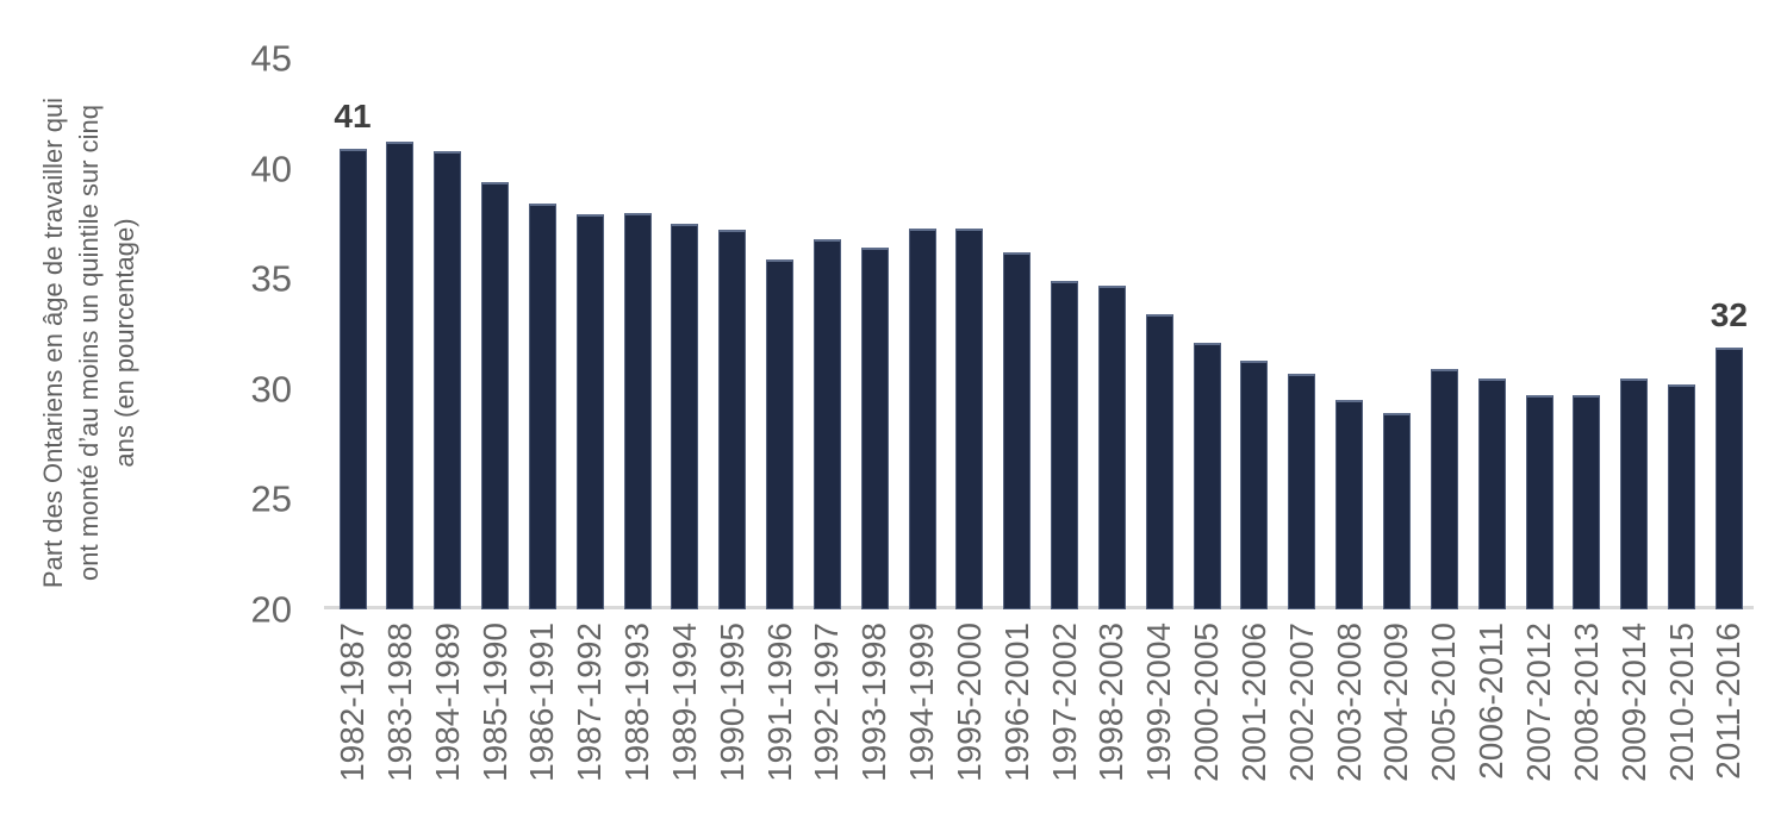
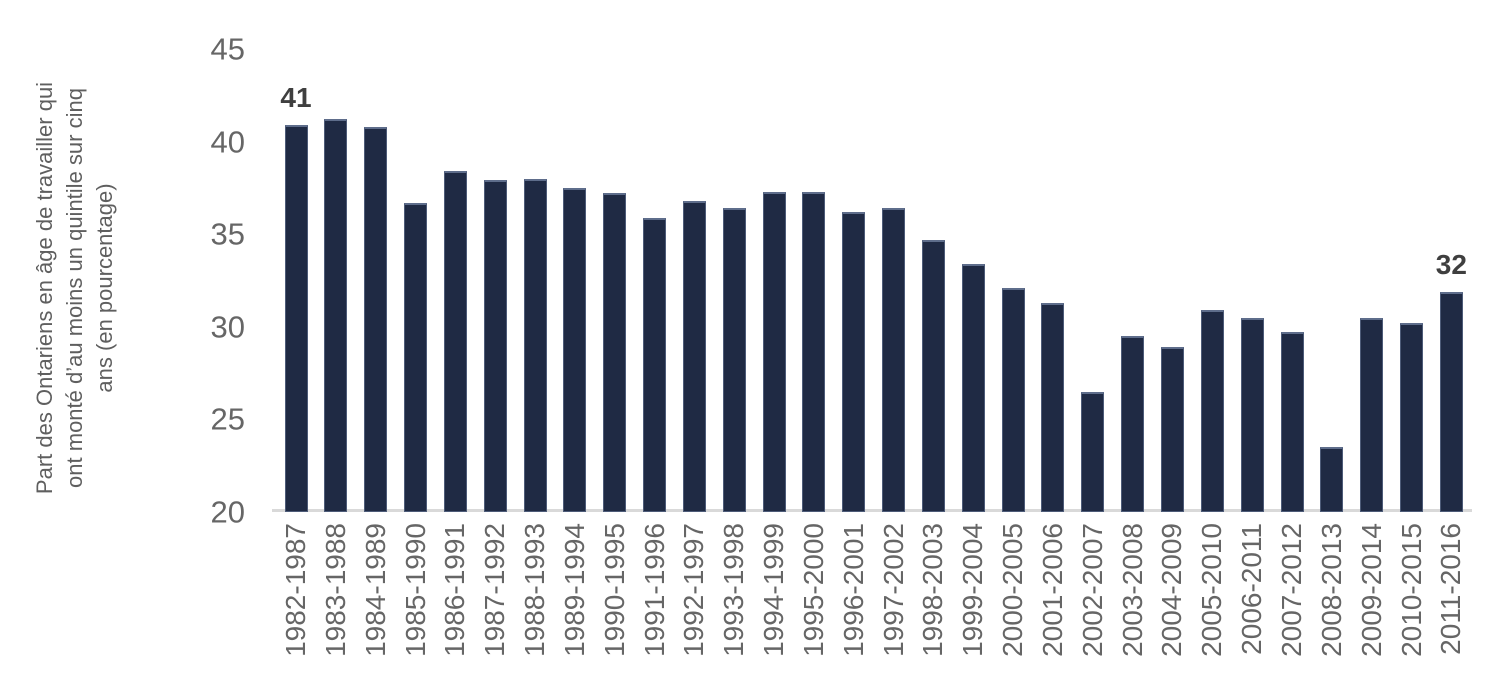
1985-1990: 39.4 -> 36.7
1997-2002: 34.9 -> 36.4
2002-2007: 30.7 -> 26.5
2008-2013: 29.7 -> 23.5
